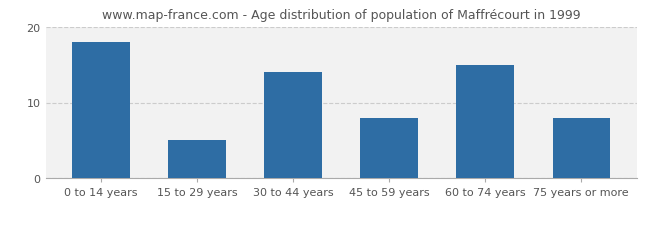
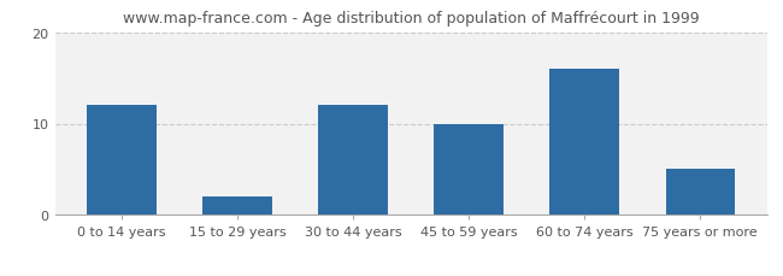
0 to 14 years: 18 -> 12
15 to 29 years: 5 -> 2
30 to 44 years: 14 -> 12
45 to 59 years: 8 -> 10
60 to 74 years: 15 -> 16
75 years or more: 8 -> 5
